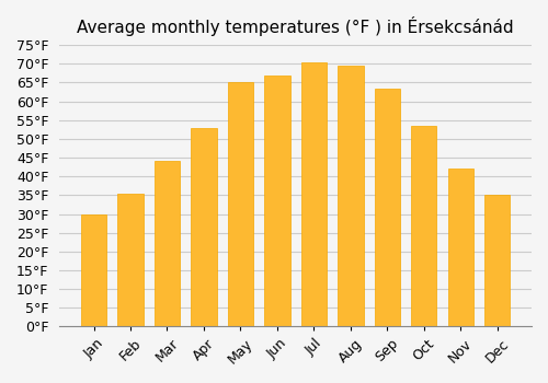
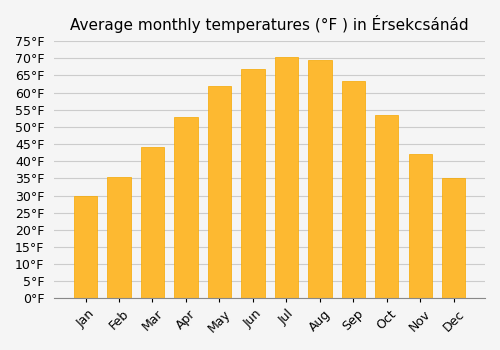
May: 65.0°F -> 62.0°F
